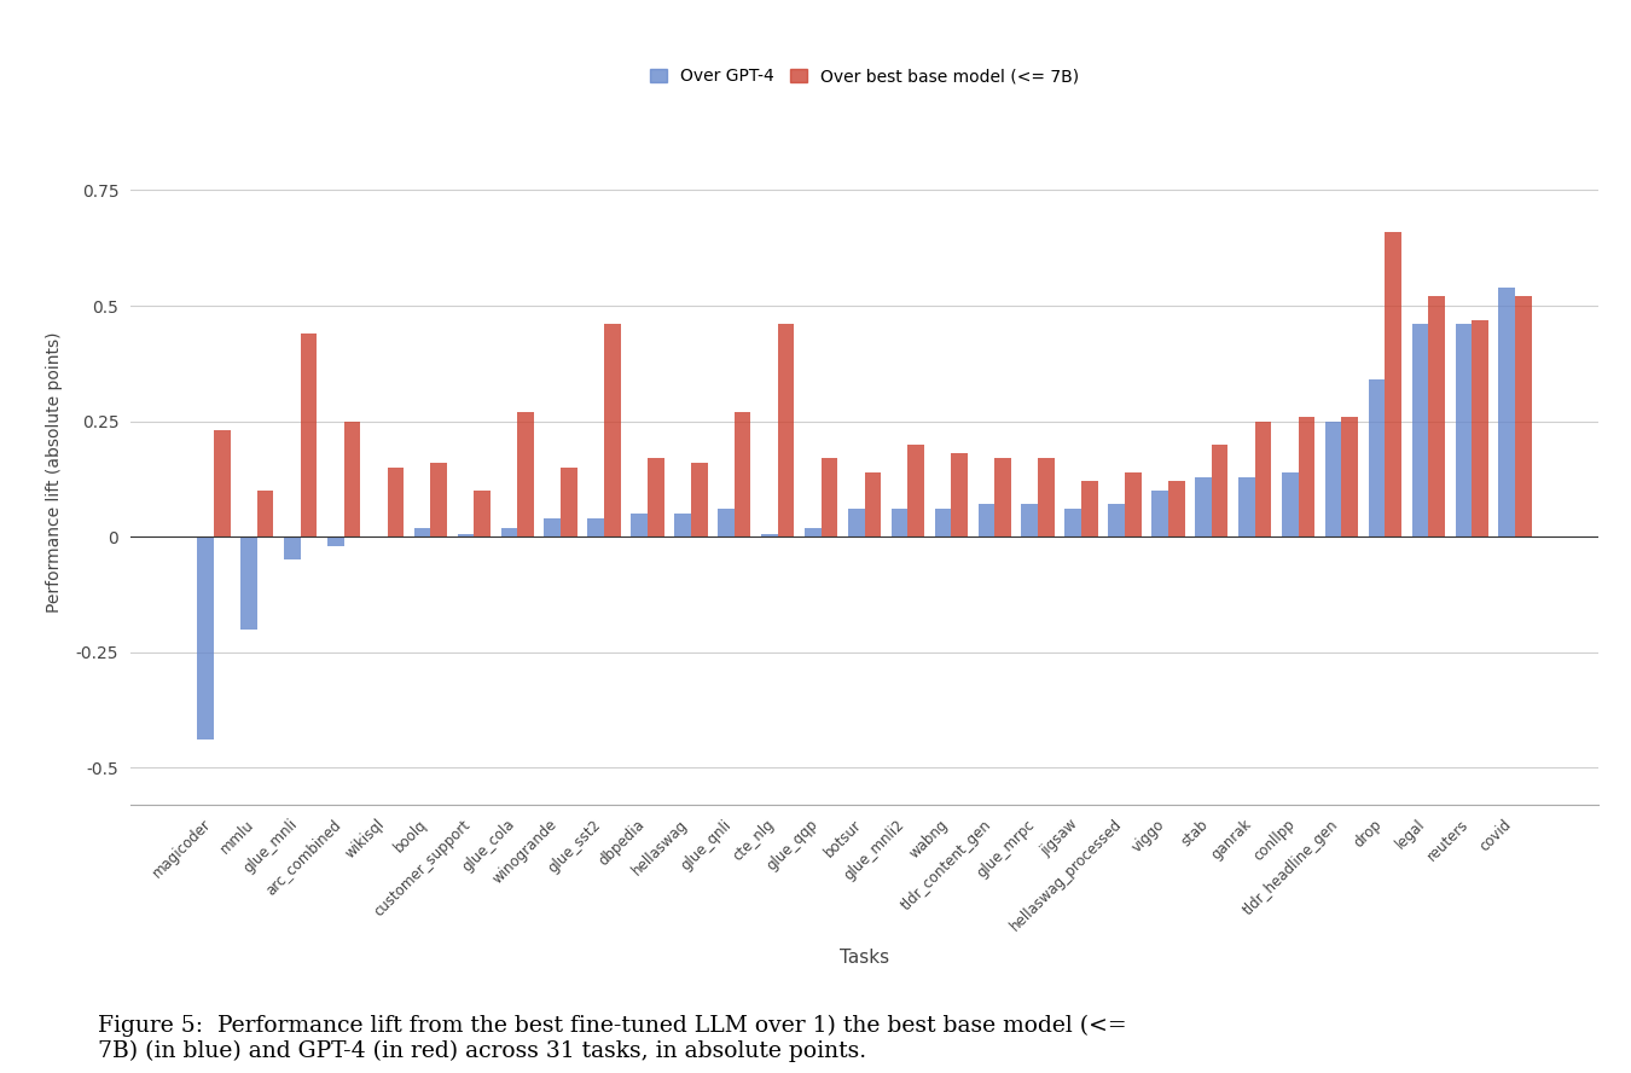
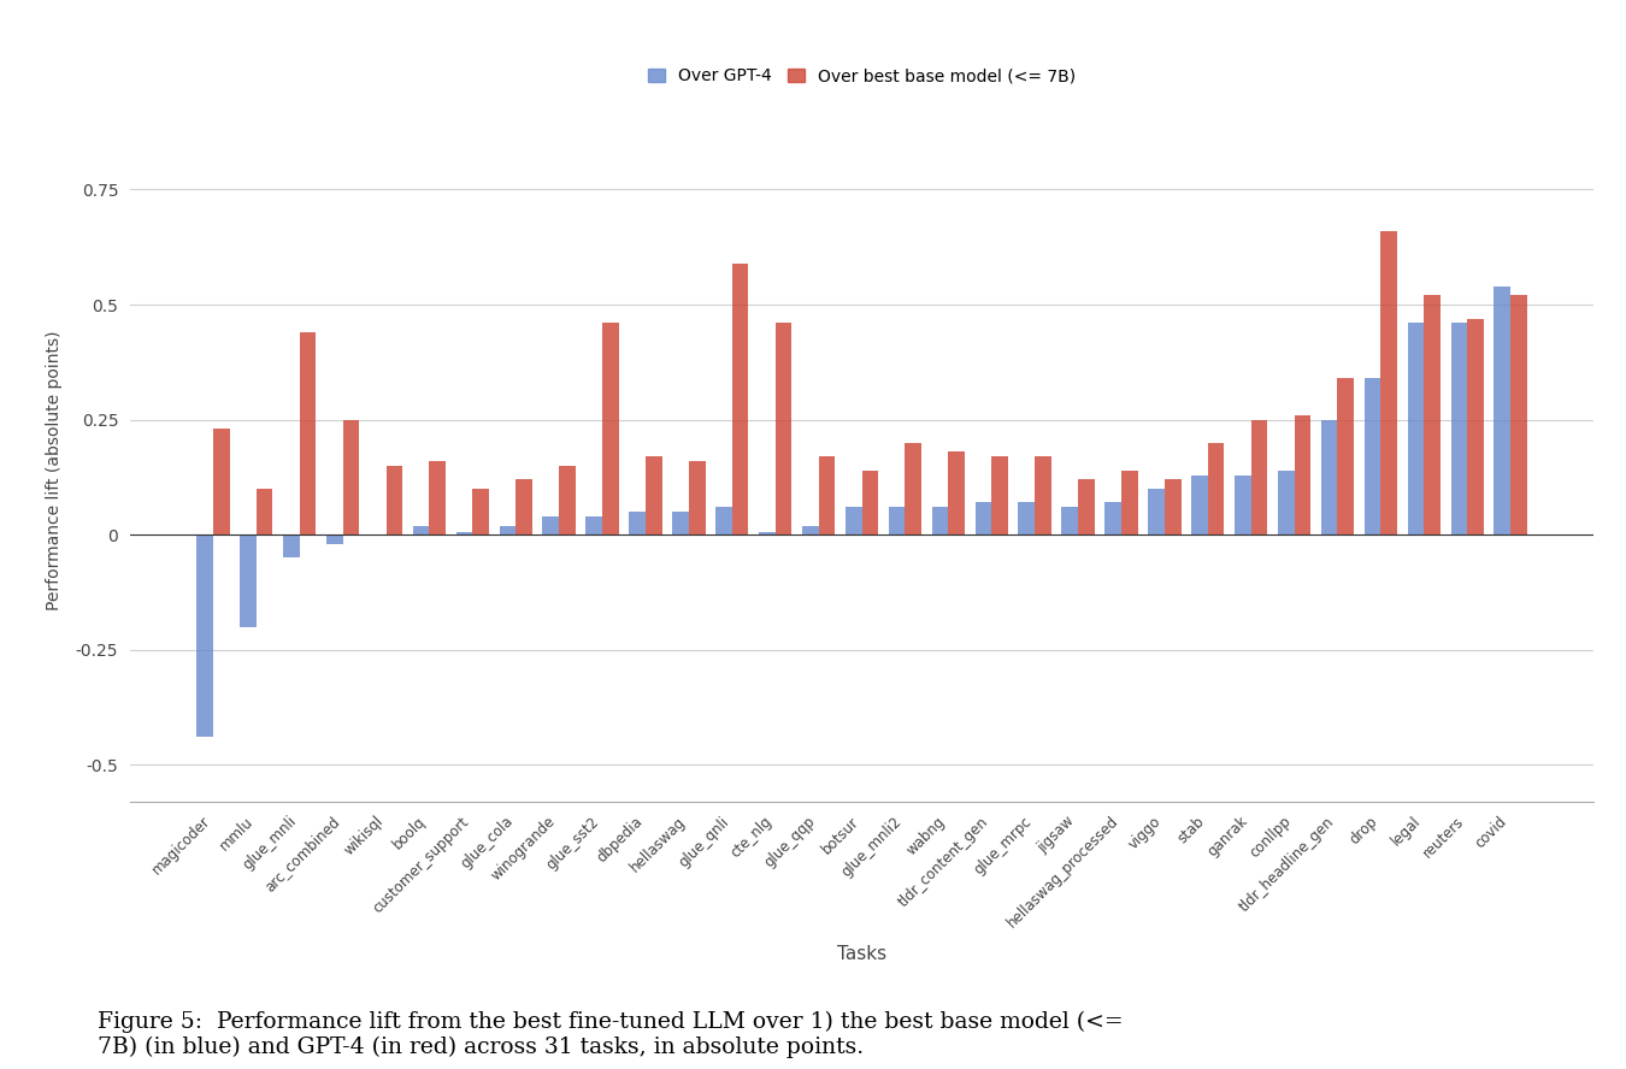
Over best base model (<= 7B)/glue_cola: 0.27 -> 0.12
Over best base model (<= 7B)/glue_qnli: 0.27 -> 0.59
Over best base model (<= 7B)/tldr_headline_gen: 0.26 -> 0.34
